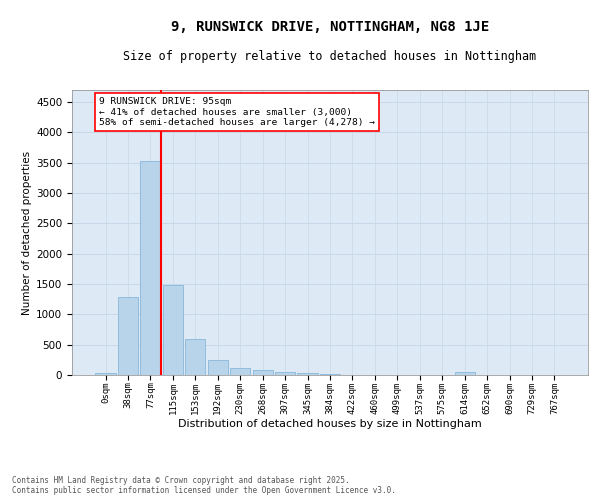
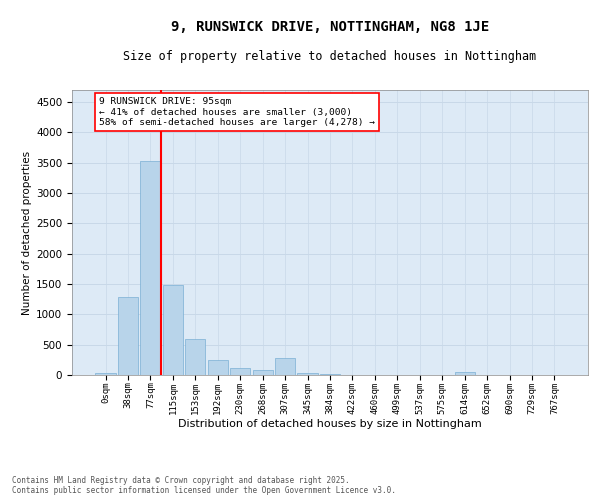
307sqm: 50 -> 280
